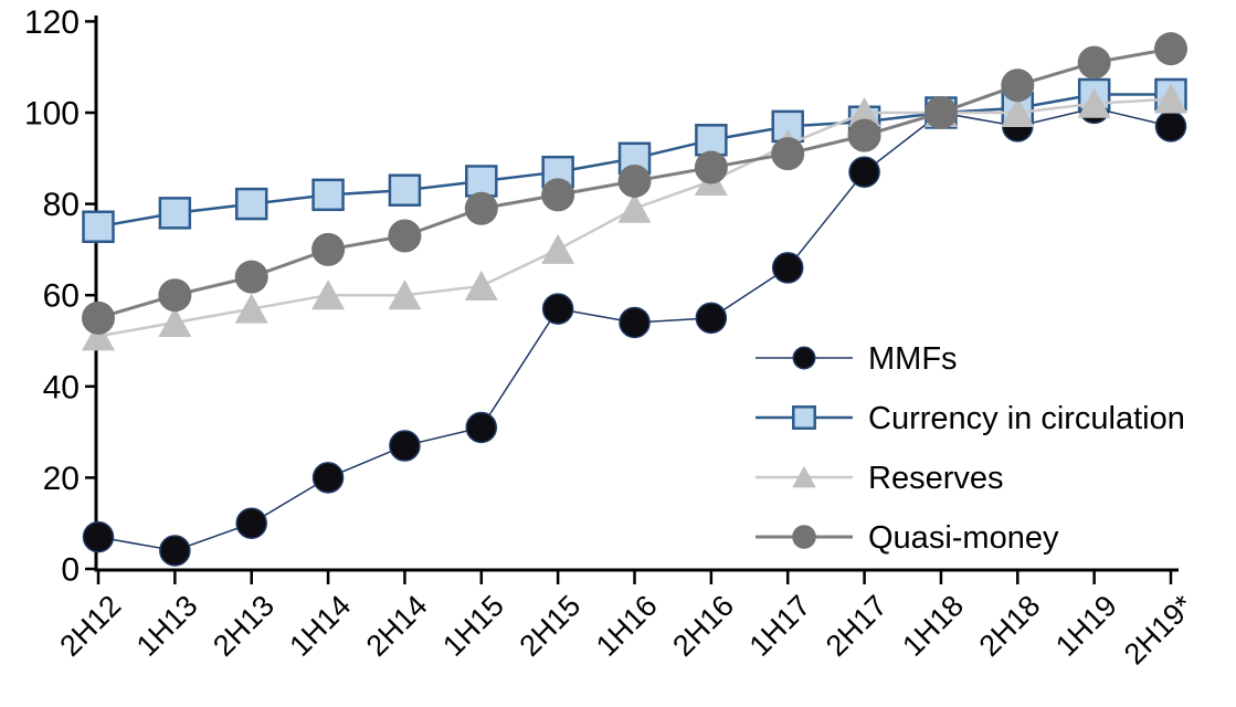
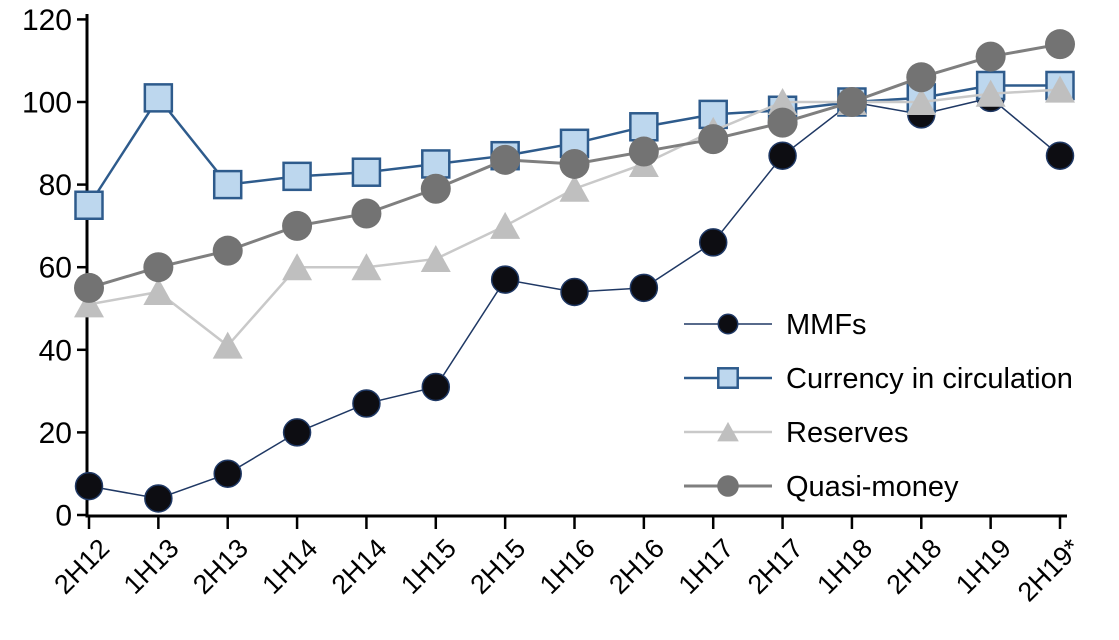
Currency in circulation/1H13: 78 -> 101
Reserves/2H13: 57 -> 41
Quasi-money/2H15: 82 -> 86
MMFs/2H19*: 97 -> 87
